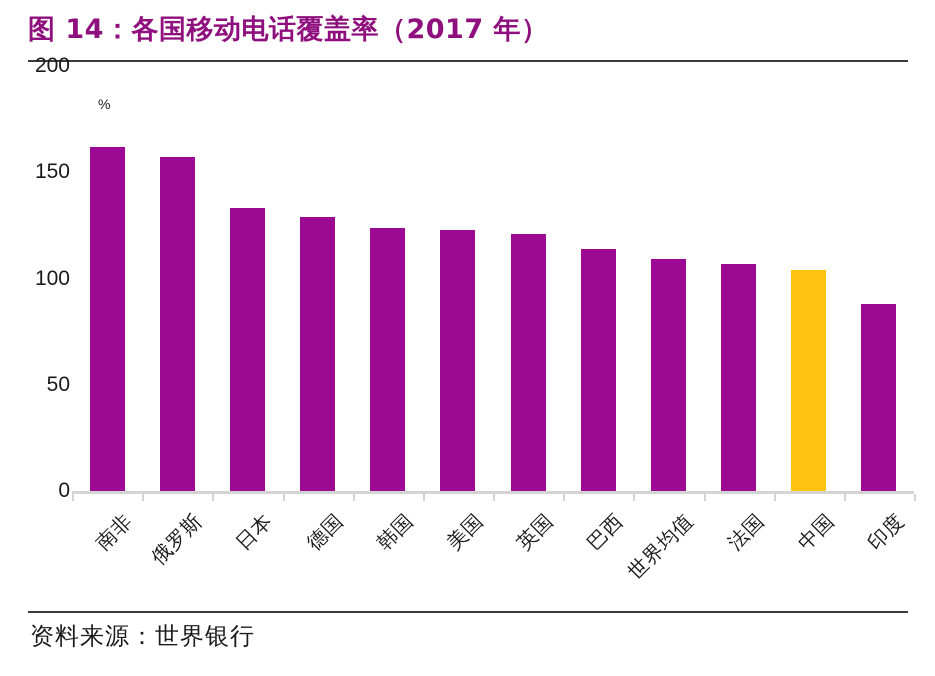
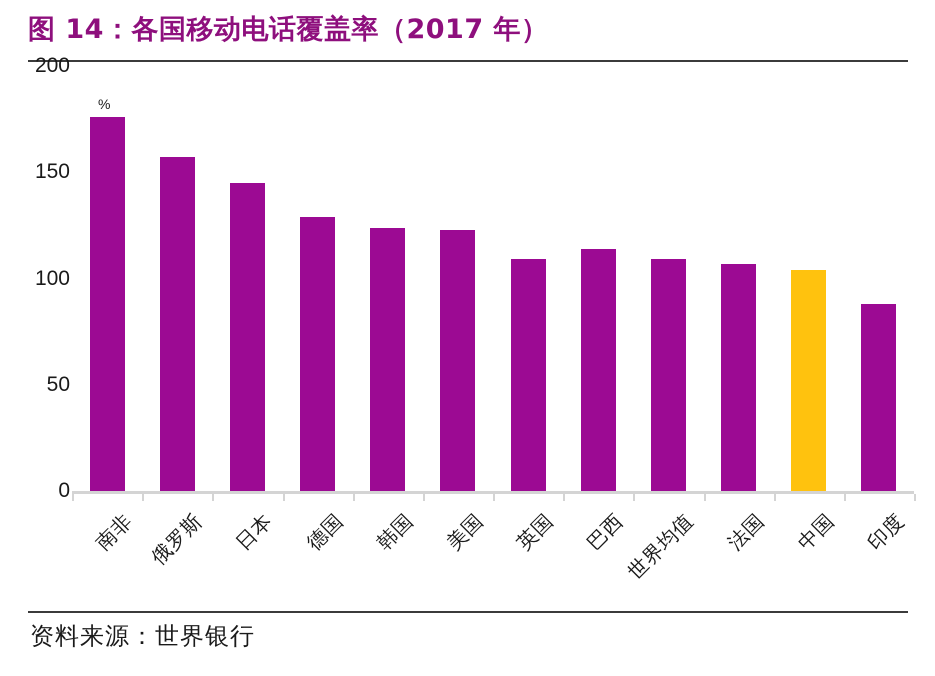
南非: 162 -> 176
日本: 133 -> 145
英国: 121 -> 109
